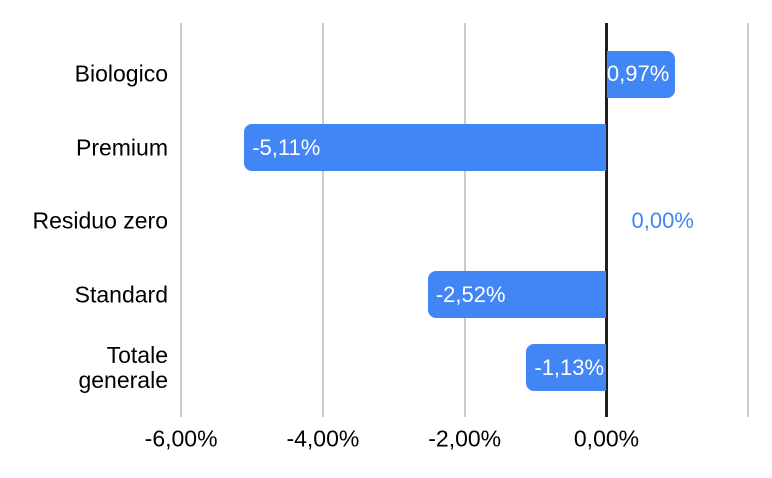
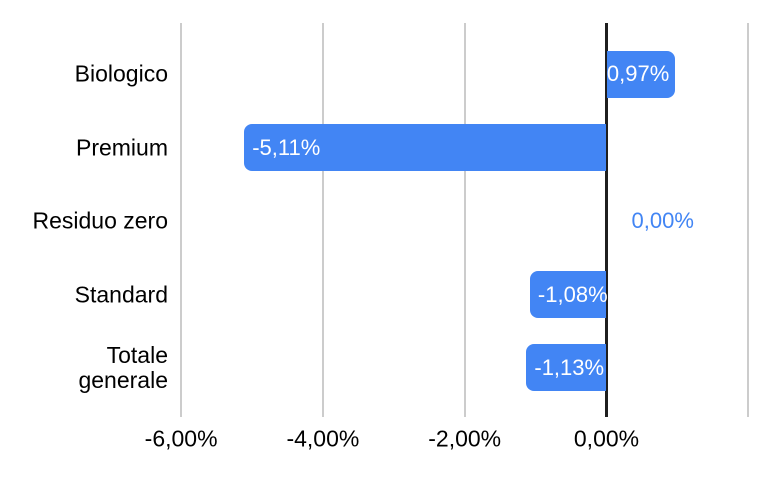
Standard: -2,52% -> -1,08%
